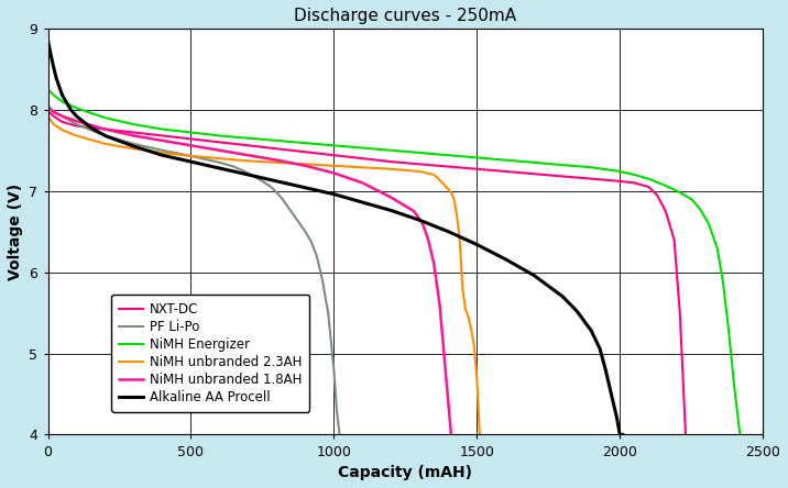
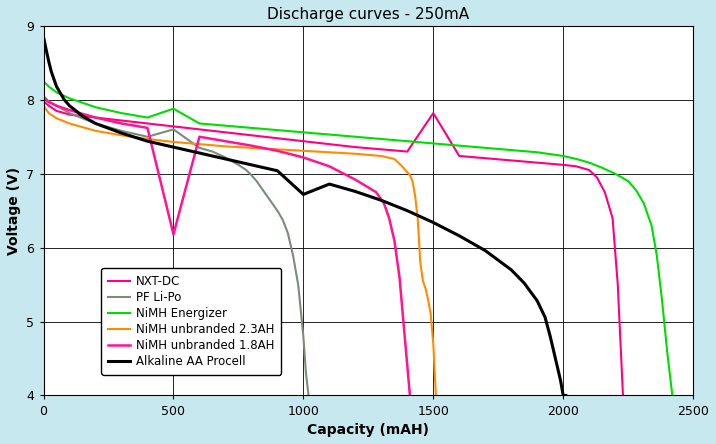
PF Li-Po/500: 7.43 -> 7.60
NiMH Energizer/500: 7.72 -> 7.88
NiMH unbranded 1.8AH/500: 7.56 -> 6.18
Alkaline AA Procell/1000: 6.96 -> 6.72
NXT-DC/1500: 7.27 -> 7.82
